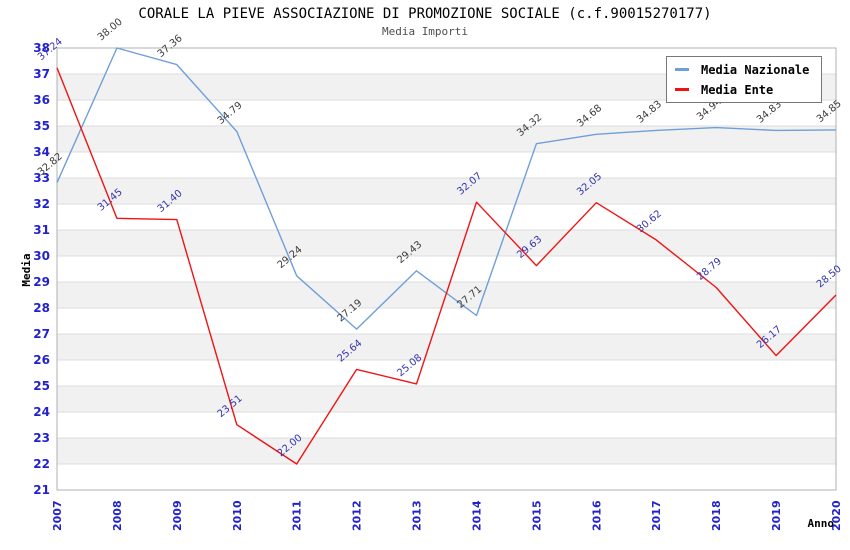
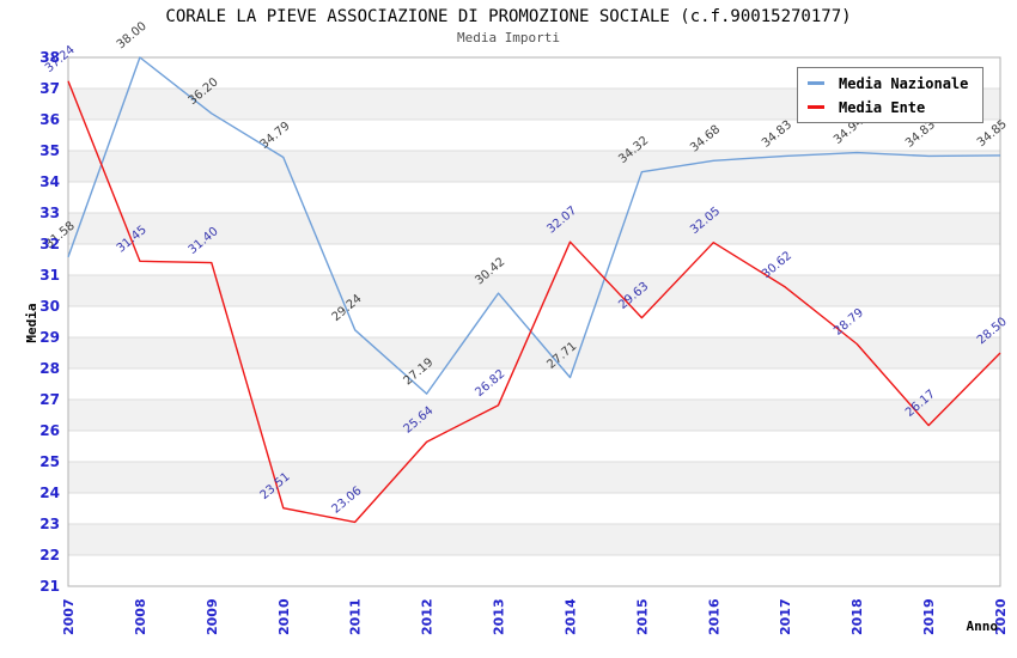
Media Nazionale/2007: 32.82 -> 31.58
Media Nazionale/2009: 37.36 -> 36.20
Media Ente/2011: 22.00 -> 23.06
Media Nazionale/2013: 29.43 -> 30.42
Media Ente/2013: 25.08 -> 26.82
